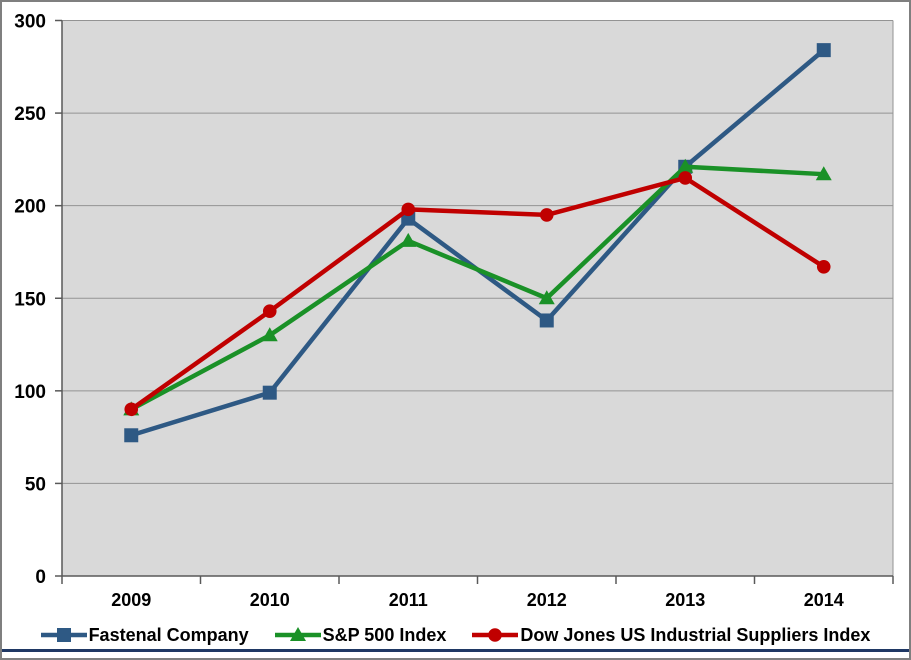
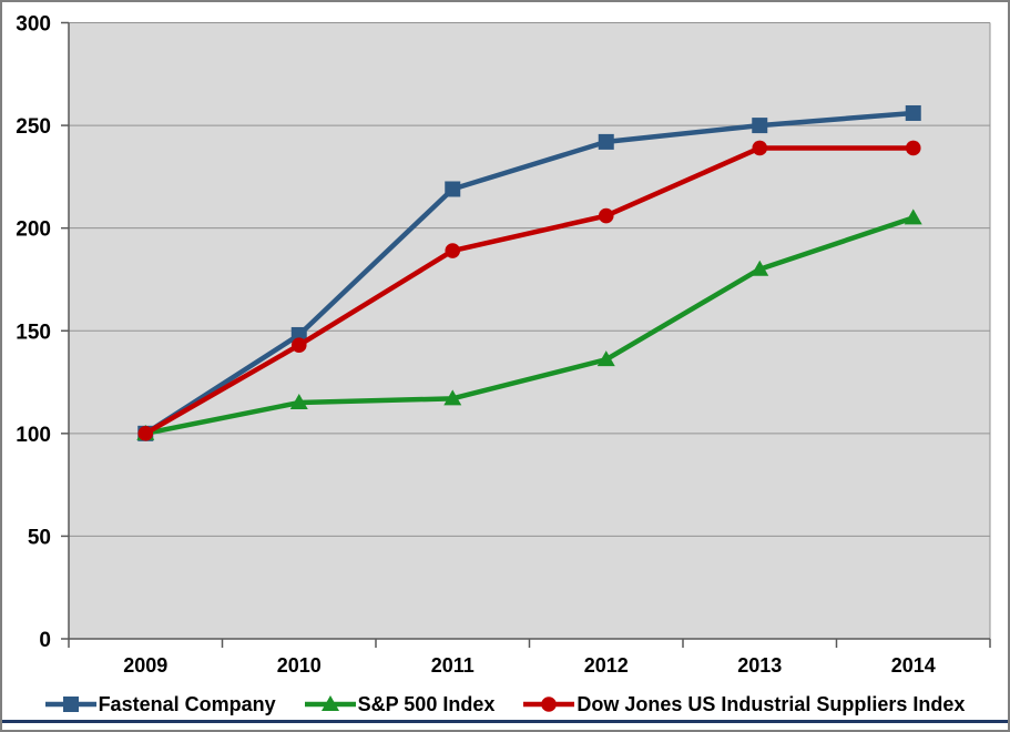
Fastenal Company/2009: 76 -> 100
S&P 500 Index/2009: 90 -> 100
Dow Jones US Industrial Suppliers Index/2009: 90 -> 100
Fastenal Company/2010: 99 -> 148
S&P 500 Index/2010: 130 -> 115
Fastenal Company/2011: 193 -> 219
S&P 500 Index/2011: 181 -> 117
Dow Jones US Industrial Suppliers Index/2011: 198 -> 189
Fastenal Company/2012: 138 -> 242
S&P 500 Index/2012: 150 -> 136
Dow Jones US Industrial Suppliers Index/2012: 195 -> 206
Fastenal Company/2013: 221 -> 250
S&P 500 Index/2013: 221 -> 180
Dow Jones US Industrial Suppliers Index/2013: 215 -> 239
Fastenal Company/2014: 284 -> 256
S&P 500 Index/2014: 217 -> 205
Dow Jones US Industrial Suppliers Index/2014: 167 -> 239
